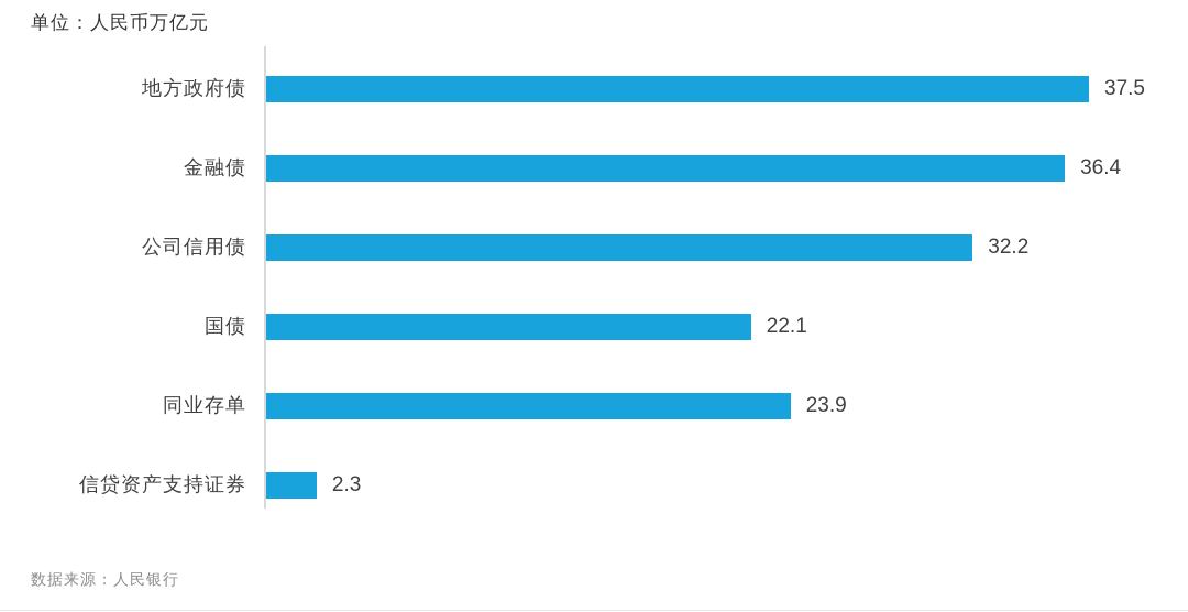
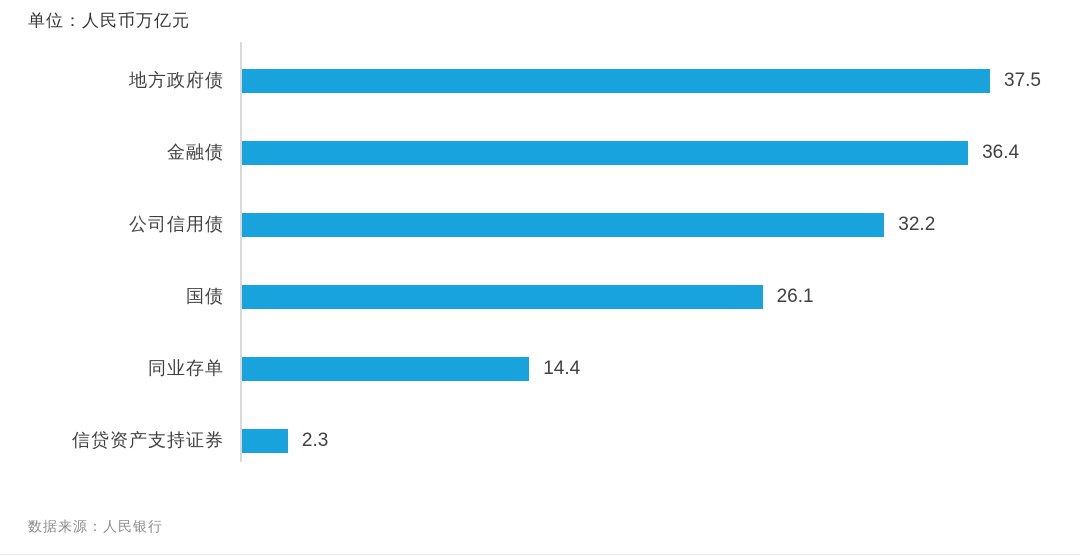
国债: 22.1 -> 26.1
同业存单: 23.9 -> 14.4
